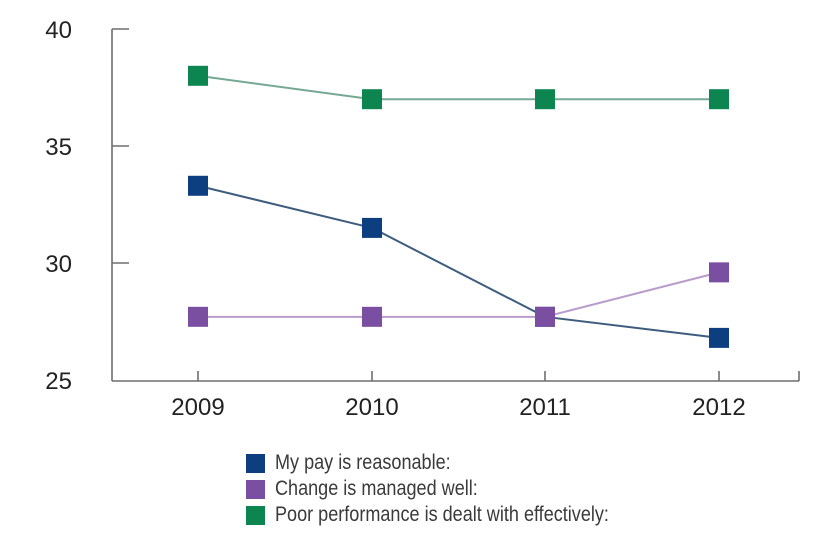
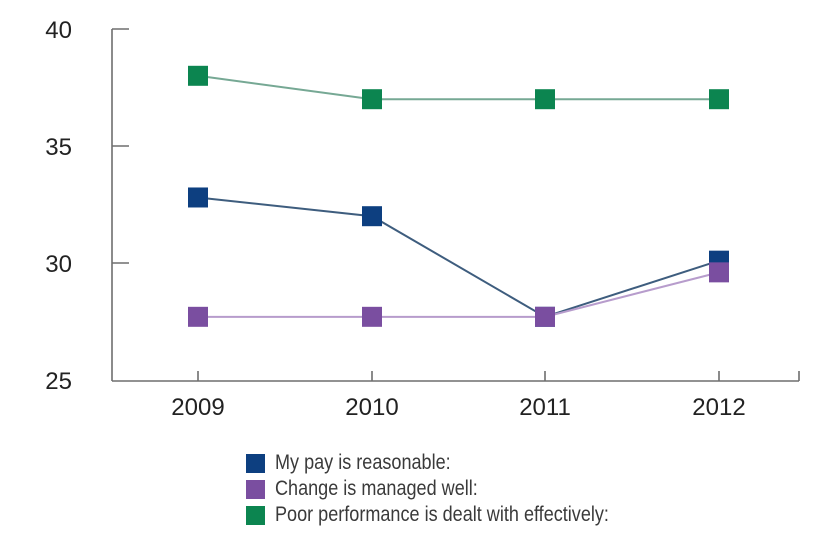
My pay is reasonable:/2009: 33.3 -> 32.8
My pay is reasonable:/2010: 31.5 -> 32.0
My pay is reasonable:/2012: 26.8 -> 30.1
